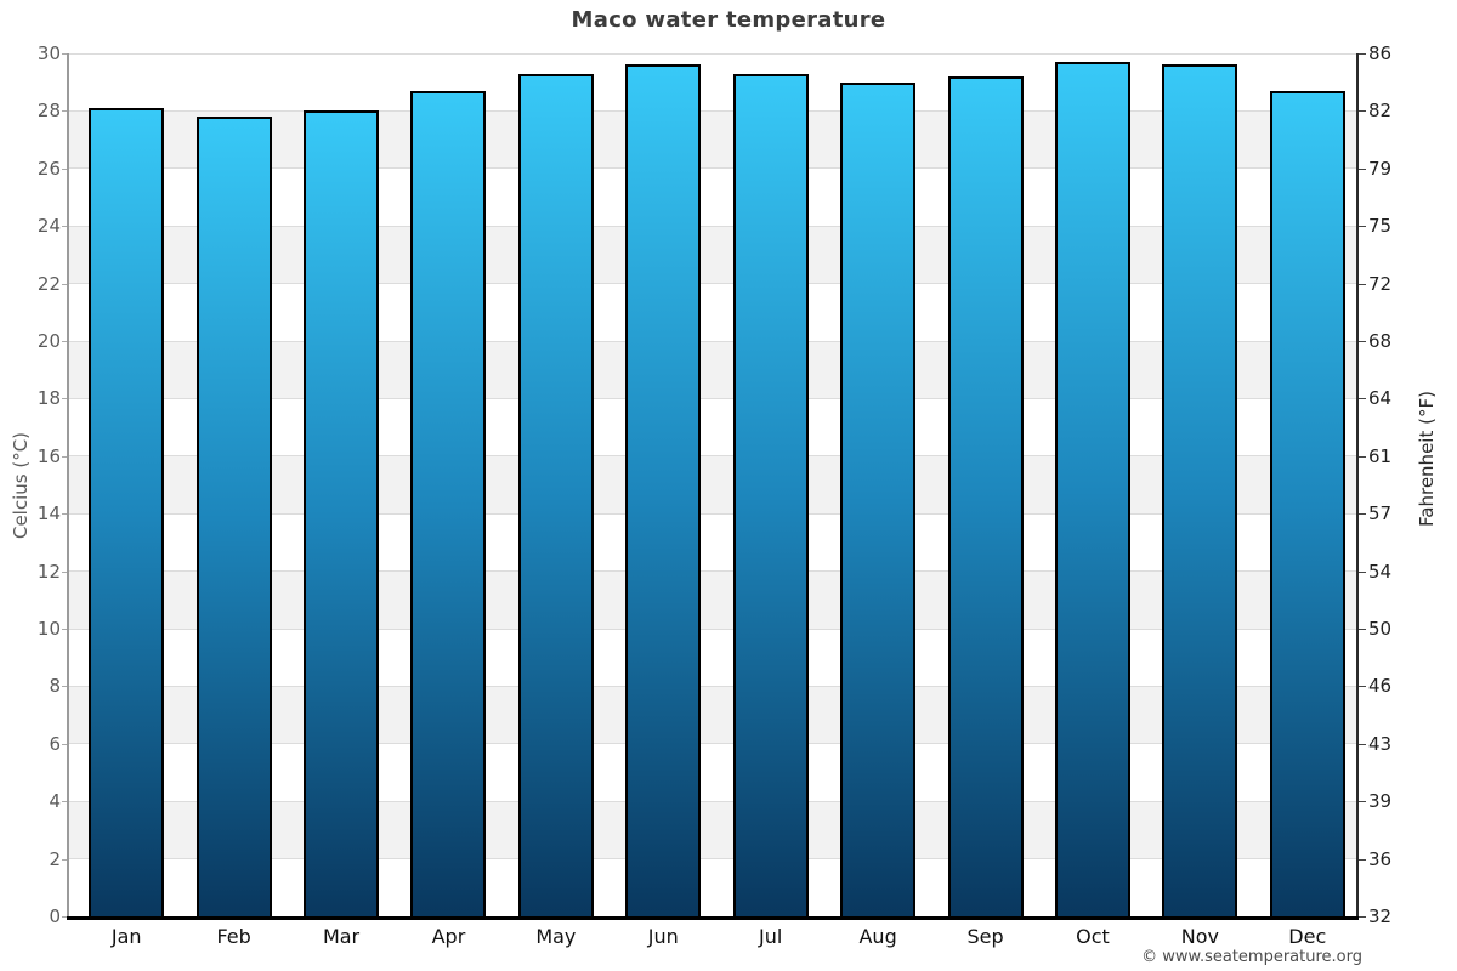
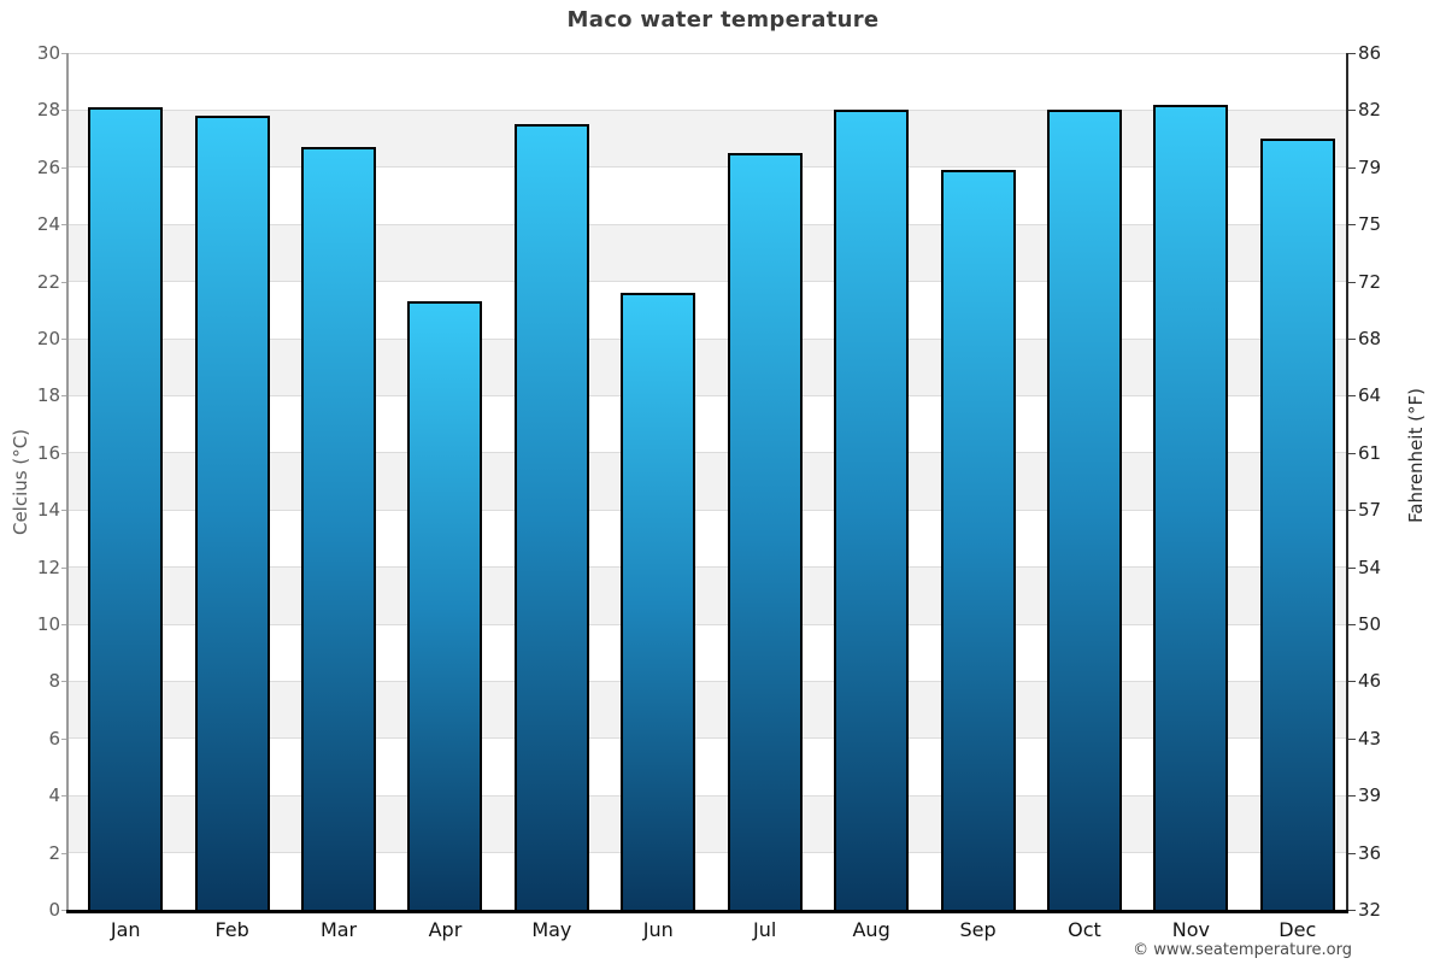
Mar: 28.0 -> 26.7
Apr: 28.7 -> 21.3
May: 29.3 -> 27.5
Jun: 29.6 -> 21.6
Jul: 29.3 -> 26.5
Aug: 29.0 -> 28.0
Sep: 29.2 -> 25.9
Oct: 29.7 -> 28.0
Nov: 29.6 -> 28.2
Dec: 28.7 -> 27.0
